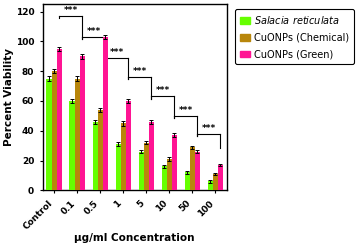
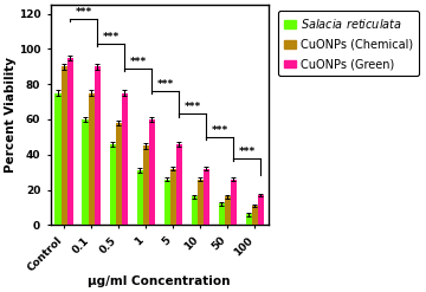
CuONPs (Chemical)/Control: 80 -> 90
CuONPs (Chemical)/0.5: 54 -> 58
CuONPs (Green)/0.5: 103 -> 75
CuONPs (Chemical)/10: 21 -> 26
CuONPs (Green)/10: 37 -> 32
CuONPs (Chemical)/50: 29 -> 16
